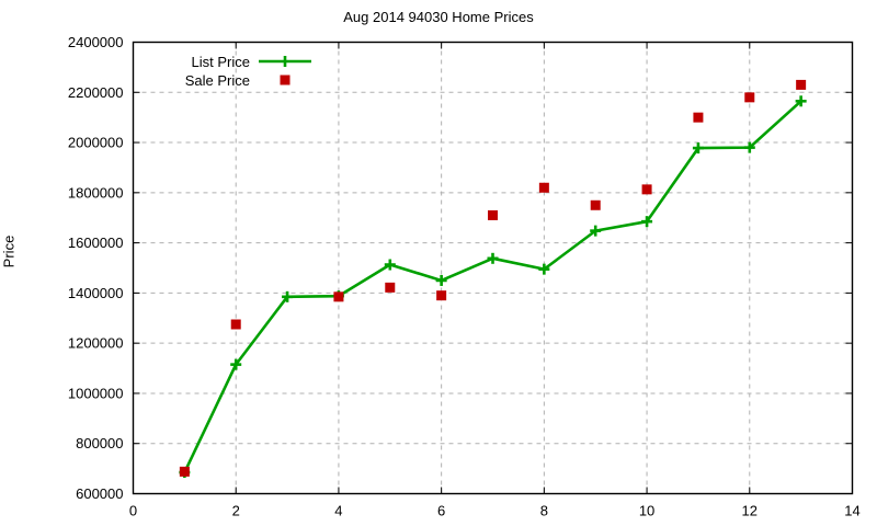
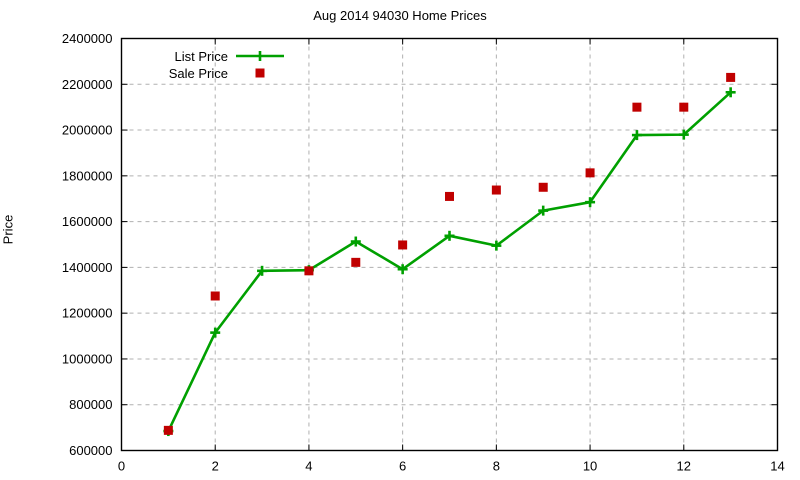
List Price/6: 1450000 -> 1390000
Sale Price/6: 1390000 -> 1500000
Sale Price/8: 1820000 -> 1740000
Sale Price/12: 2180000 -> 2100000
